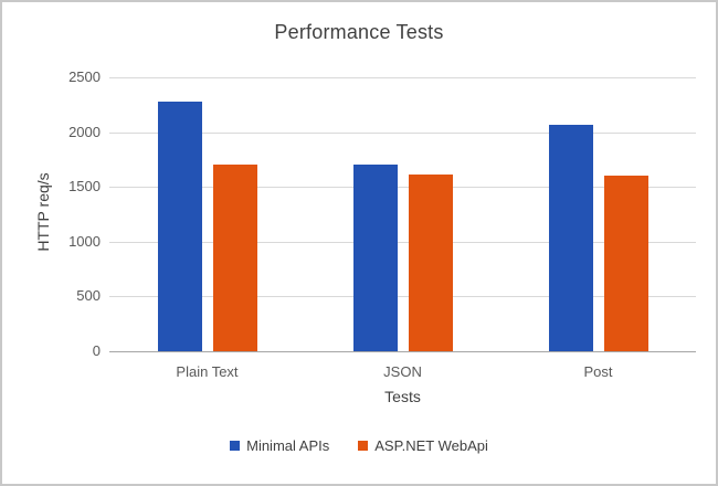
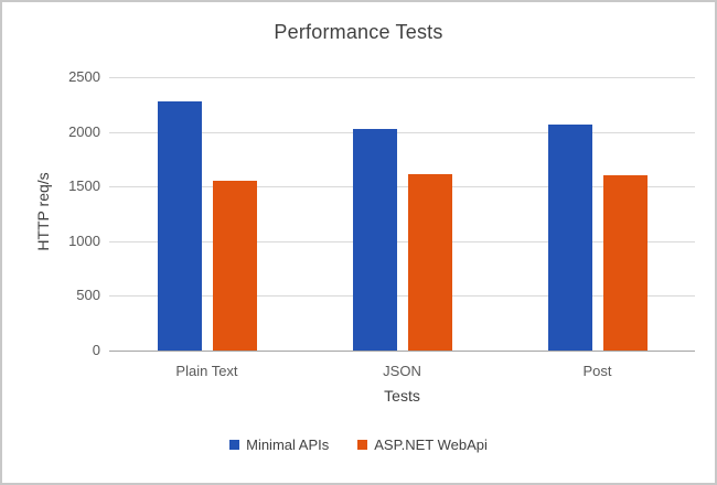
ASP.NET WebApi/Plain Text: 1700 -> 1600
Minimal APIs/JSON: 1700 -> 2000
